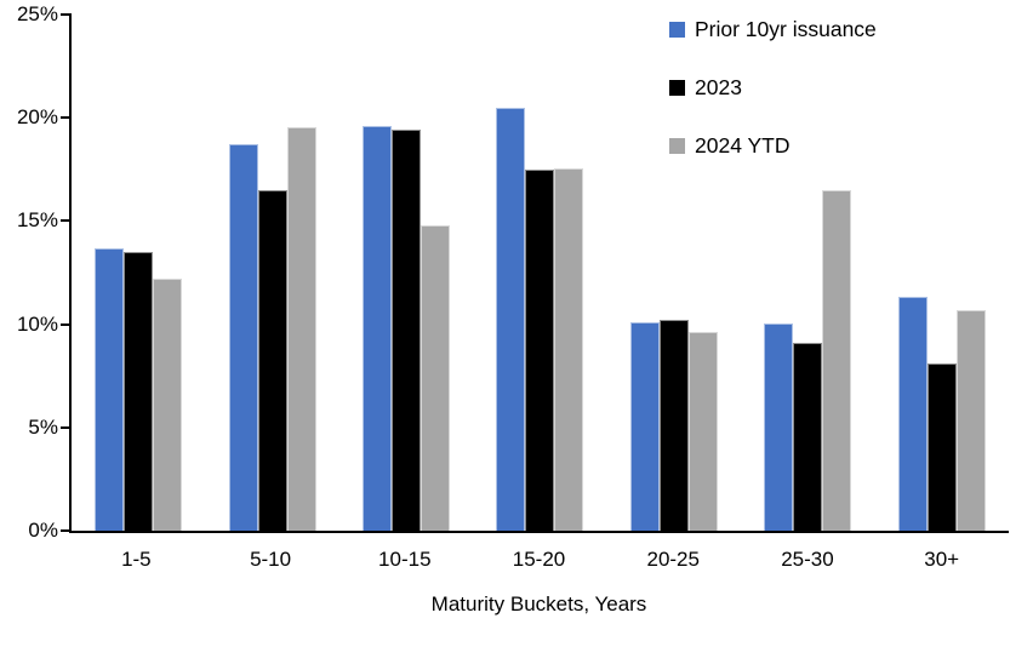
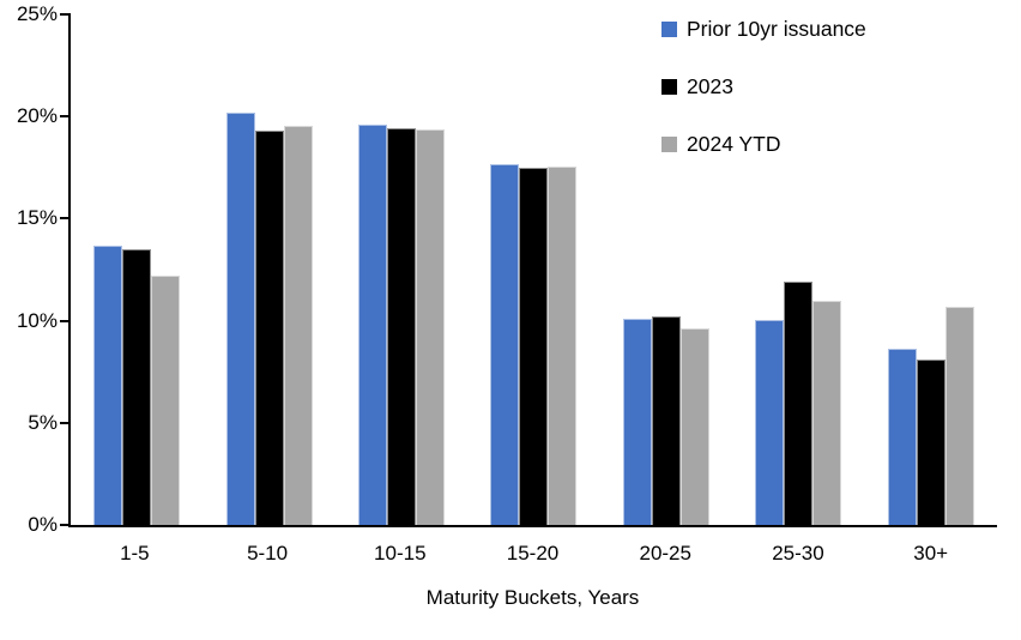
Prior 10yr issuance/5-10: 18.7% -> 20.2%
2023/5-10: 16.5% -> 19.3%
2024 YTD/10-15: 14.8% -> 19.4%
Prior 10yr issuance/15-20: 20.5% -> 17.6%
2023/25-30: 9.1% -> 11.9%
2024 YTD/25-30: 16.5% -> 11.0%
Prior 10yr issuance/30+: 11.3% -> 8.6%
